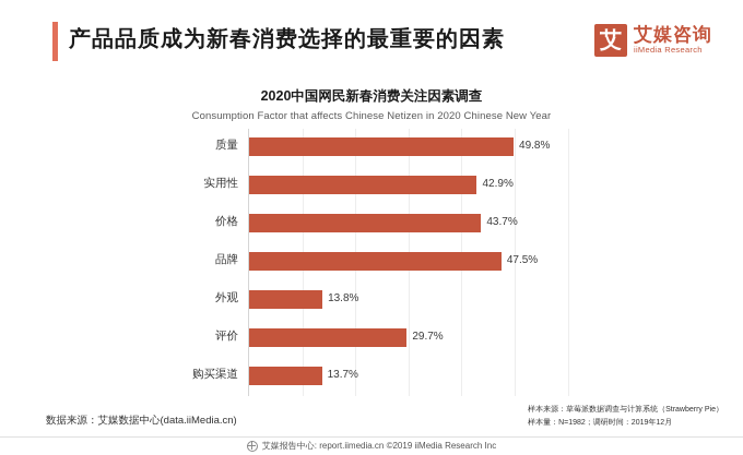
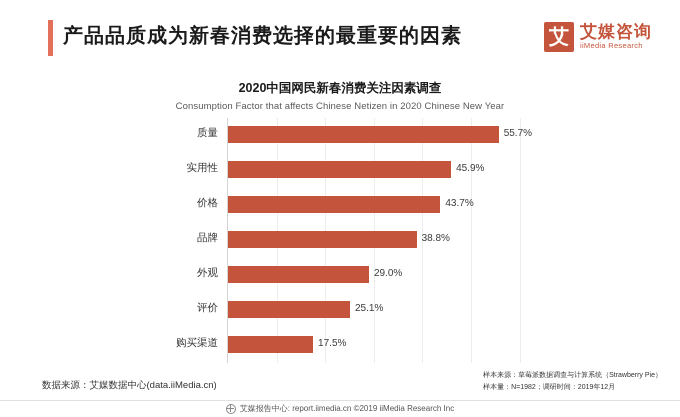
质量: 49.8% -> 55.7%
实用性: 42.9% -> 45.9%
品牌: 47.5% -> 38.8%
外观: 13.8% -> 29.0%
评价: 29.7% -> 25.1%
购买渠道: 13.7% -> 17.5%
